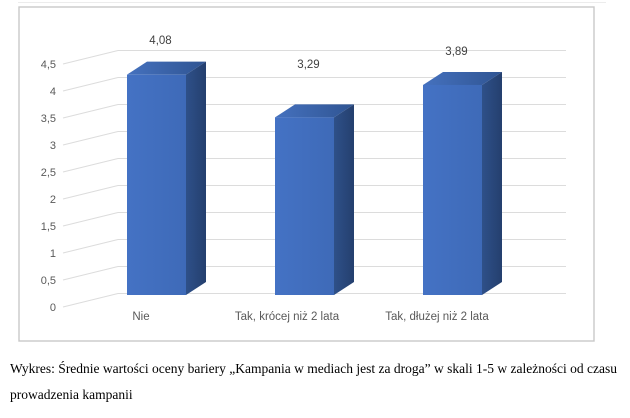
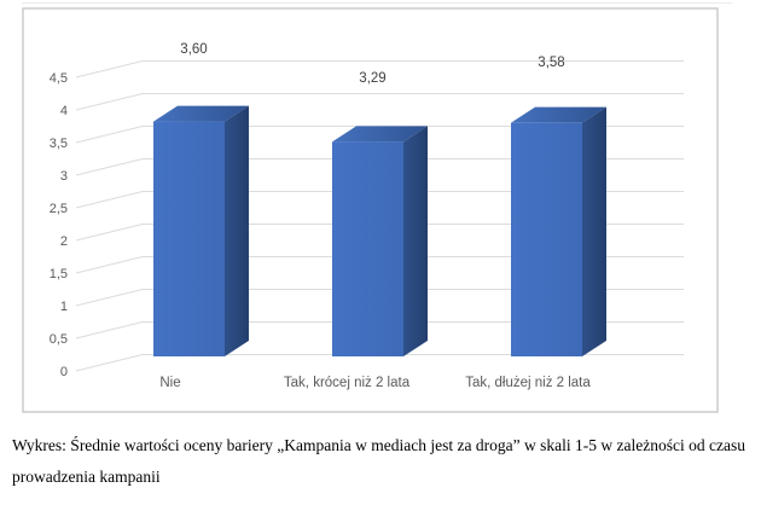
Nie: 4,08 -> 3,60
Tak, dłużej niż 2 lata: 3,89 -> 3,58
